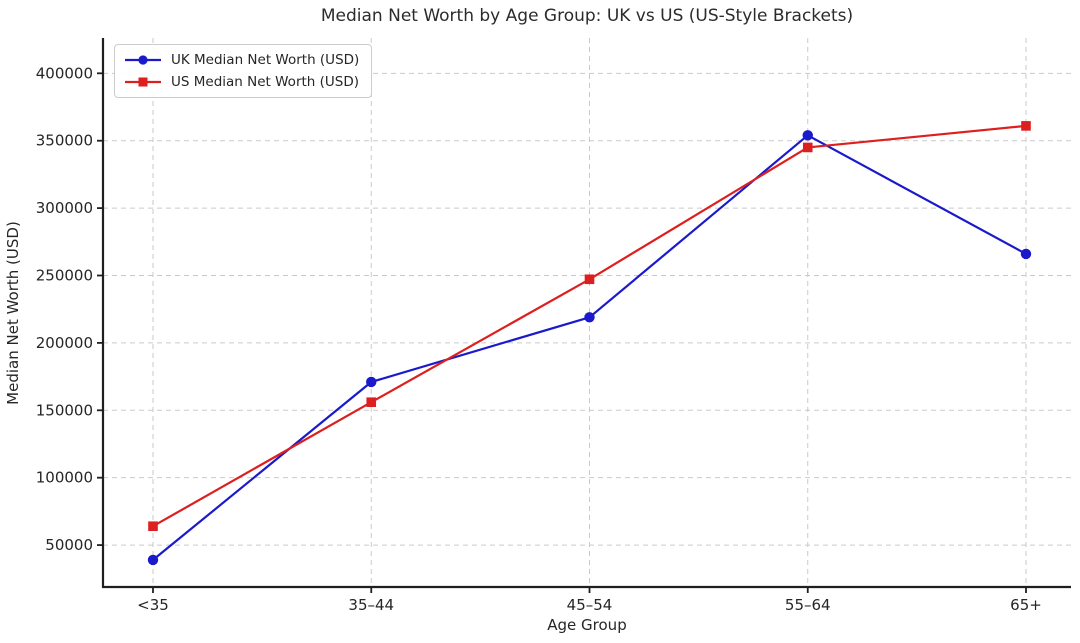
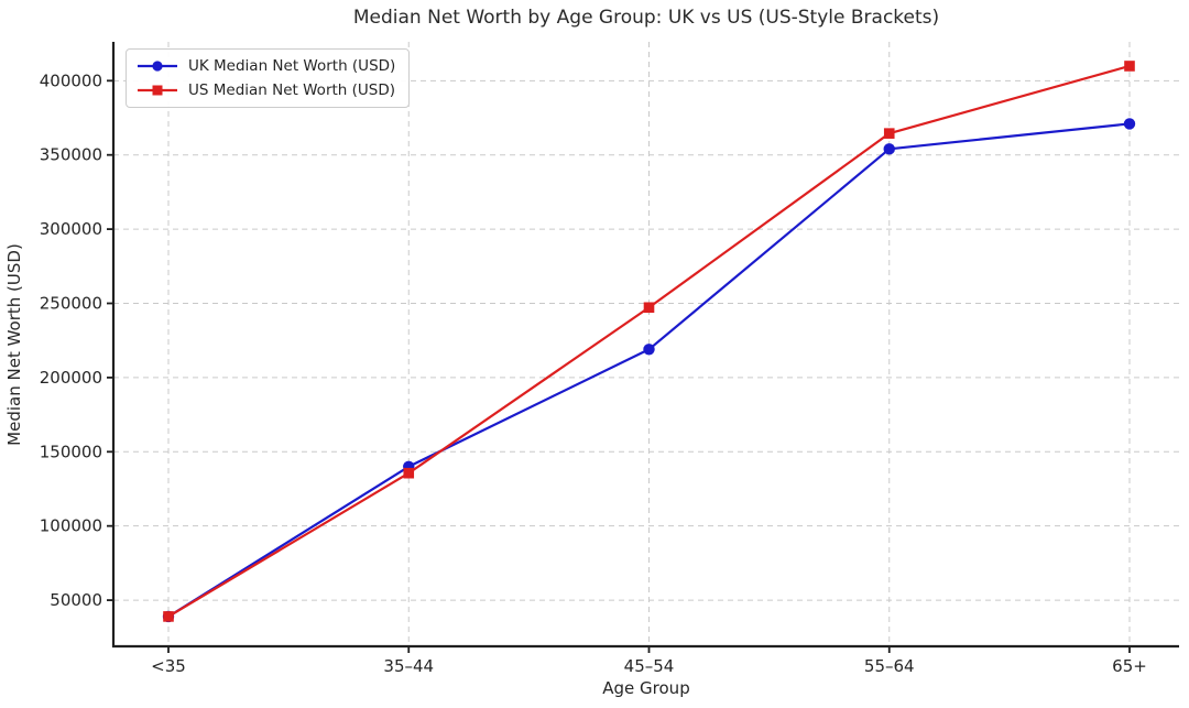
US Median Net Worth (USD)/<35: 64000 -> 39000
UK Median Net Worth (USD)/35–44: 171000 -> 140000
US Median Net Worth (USD)/35–44: 156000 -> 136000
US Median Net Worth (USD)/55–64: 345000 -> 364000
UK Median Net Worth (USD)/65+: 266000 -> 371000
US Median Net Worth (USD)/65+: 361000 -> 410000
